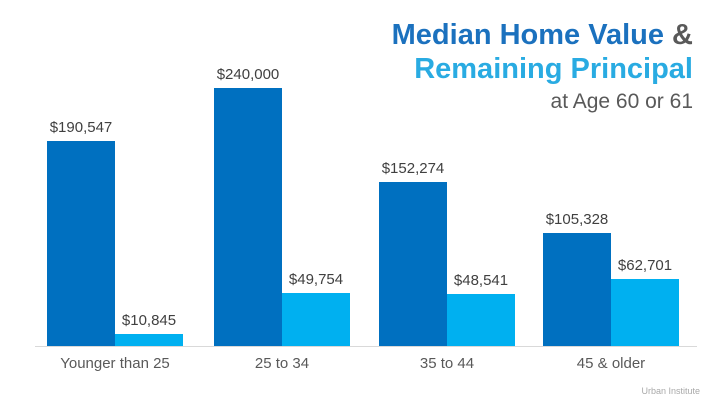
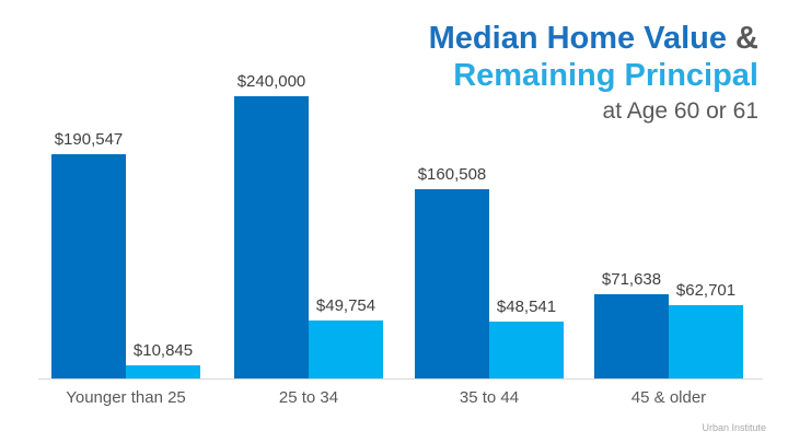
Median Home Value/35 to 44: $152,274 -> $160,508
Median Home Value/45 & older: $105,328 -> $71,638
